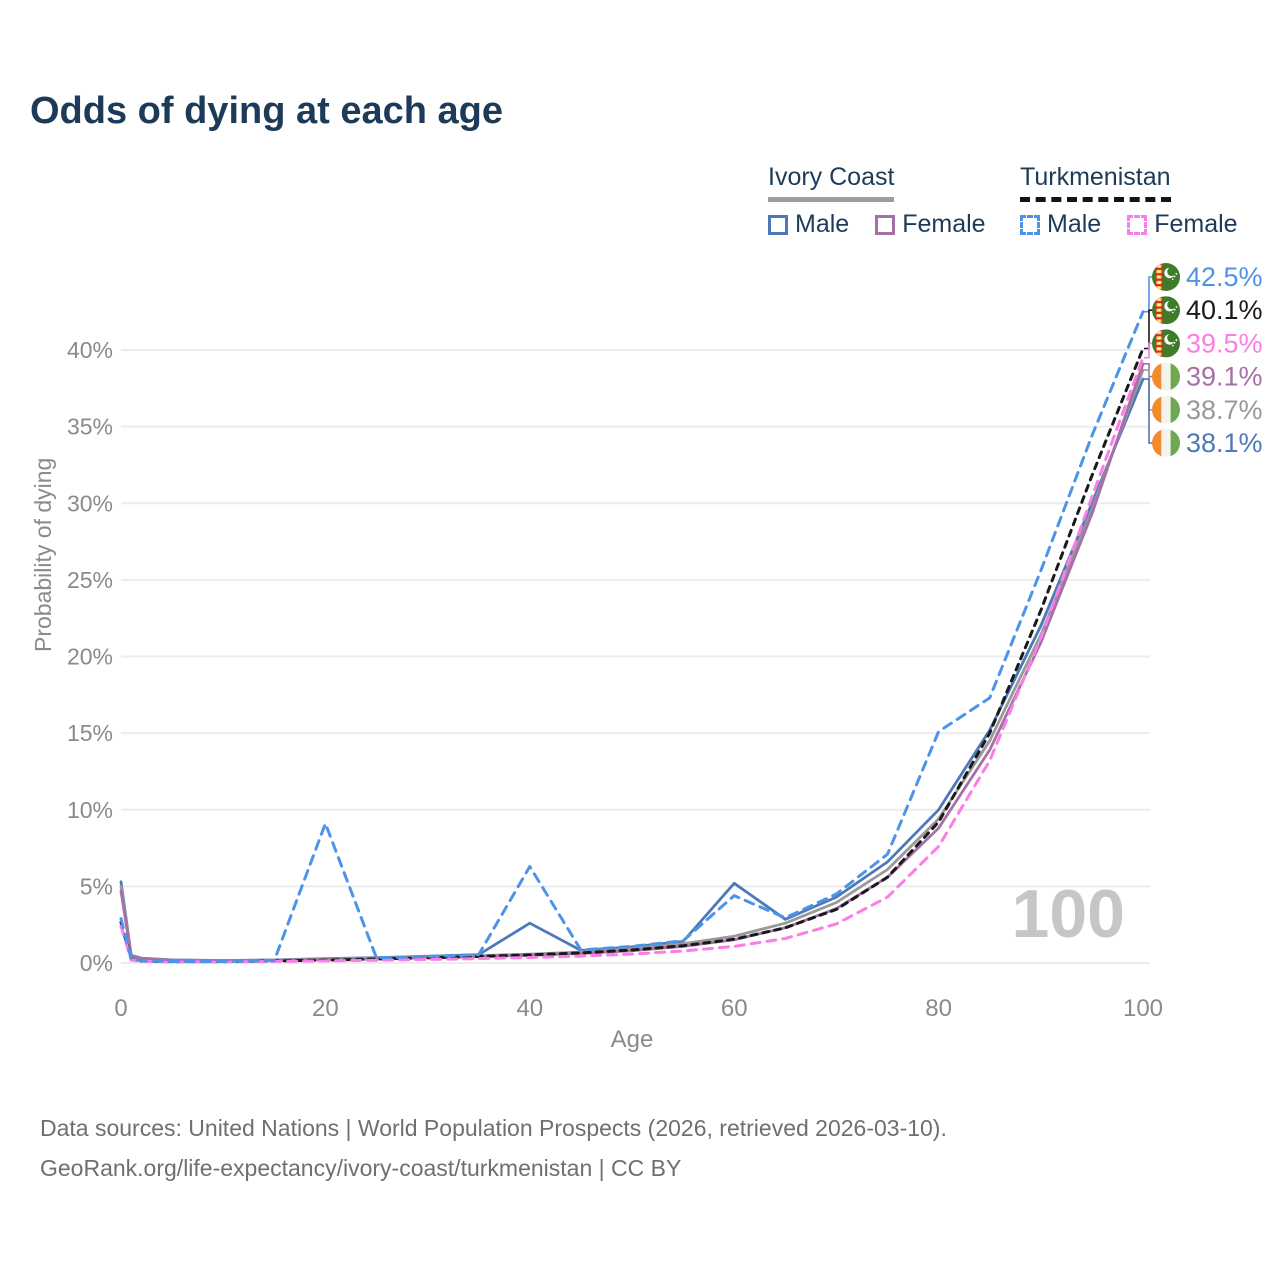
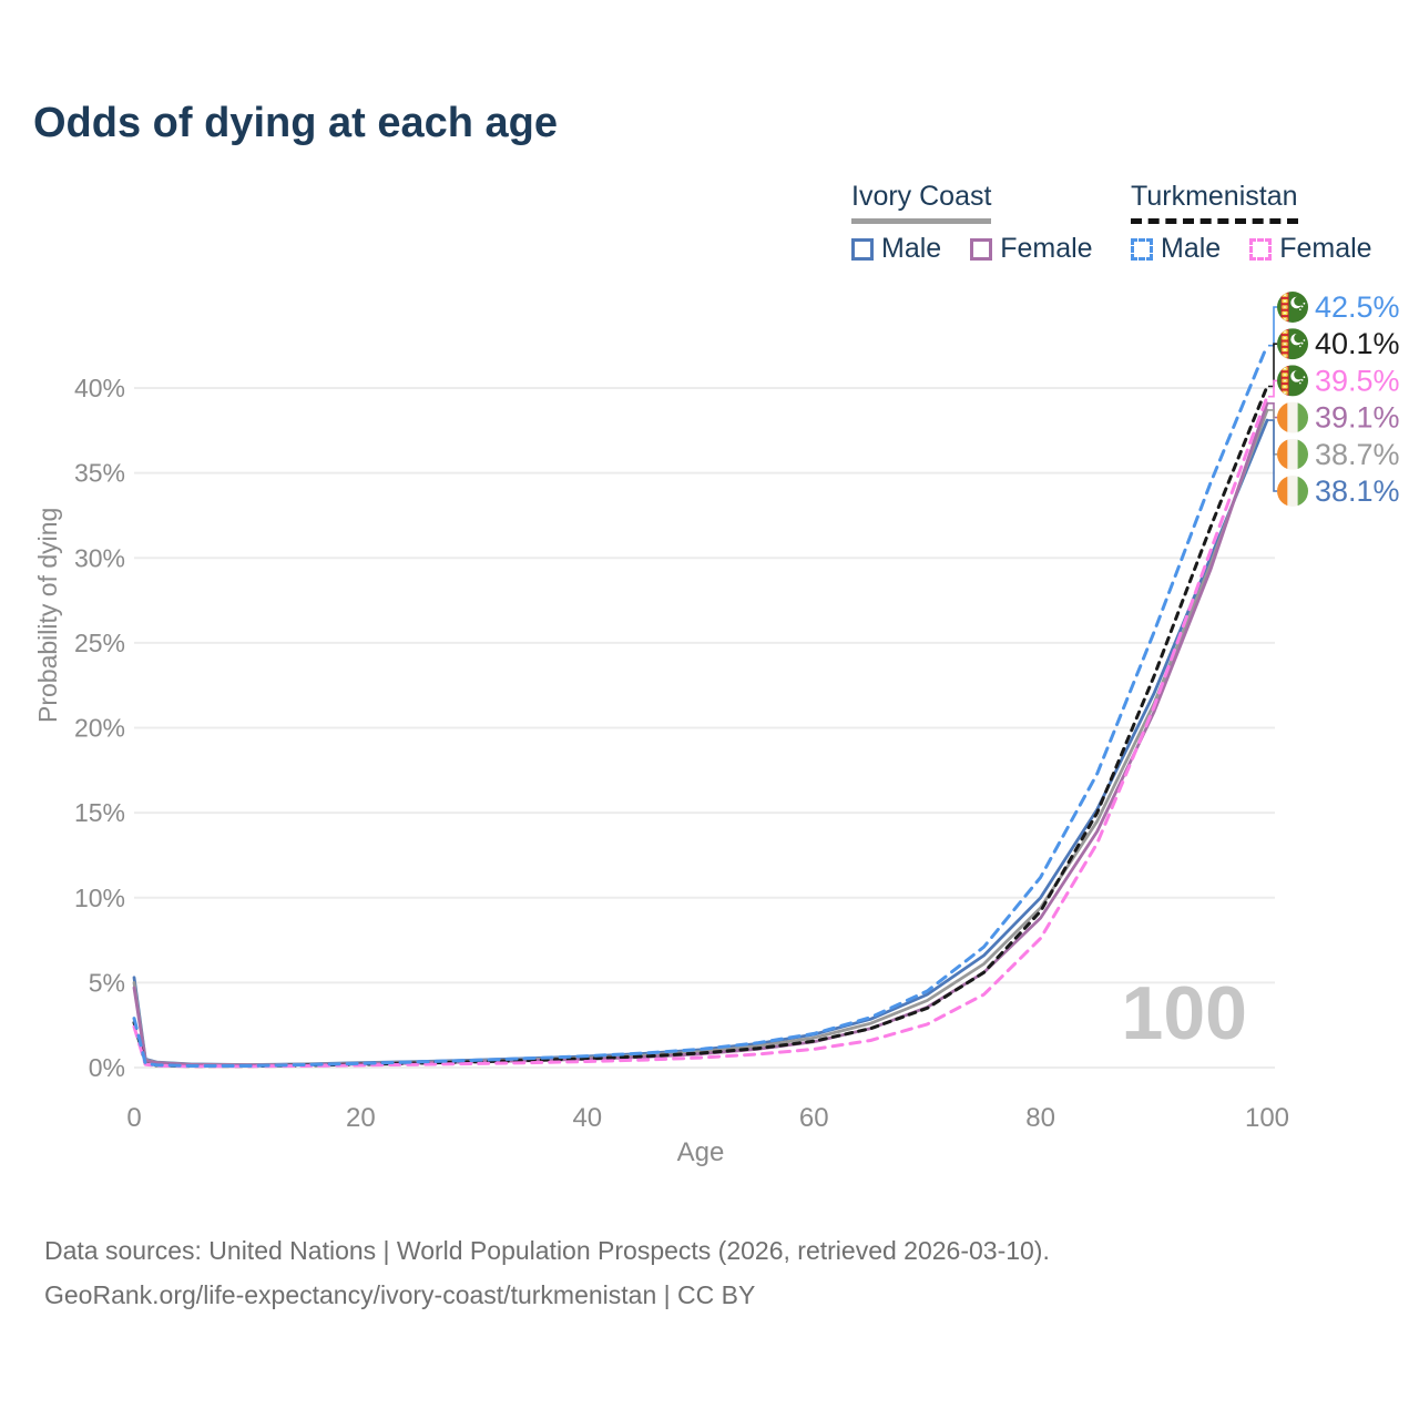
Turkmenistan Male/20: 9.1% -> 0.2%
Ivory Coast Male/40: 2.6% -> 0.7%
Turkmenistan Male/40: 6.3% -> 0.7%
Ivory Coast Male/60: 5.2% -> 1.9%
Turkmenistan Male/60: 4.4% -> 2.0%
Turkmenistan Male/80: 15.1% -> 11.2%
